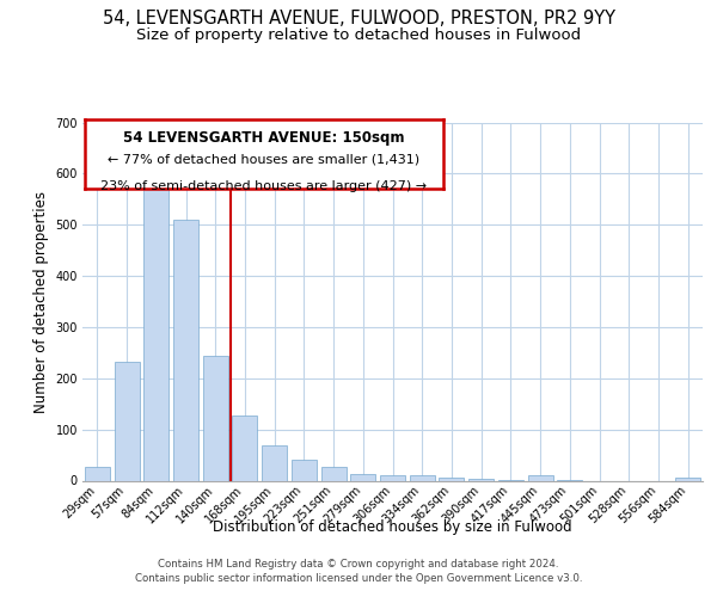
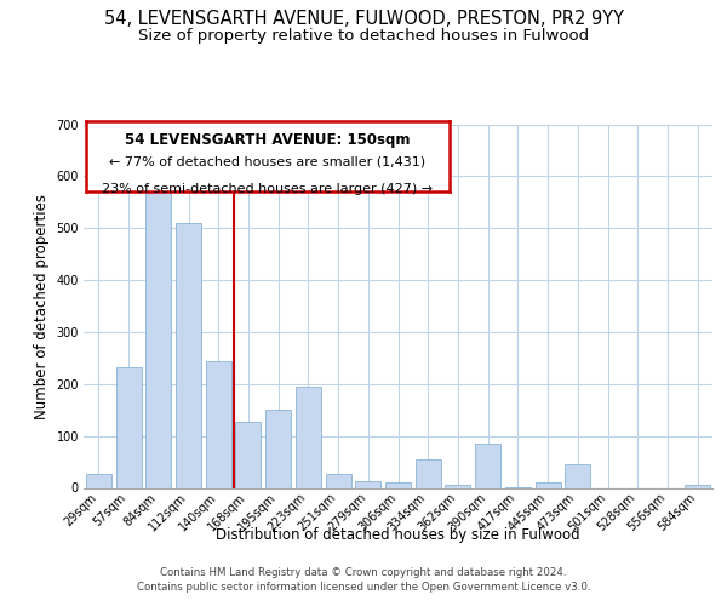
195sqm: 70 -> 150
223sqm: 42 -> 195
334sqm: 10 -> 55
390sqm: 3 -> 85
473sqm: 2 -> 45
